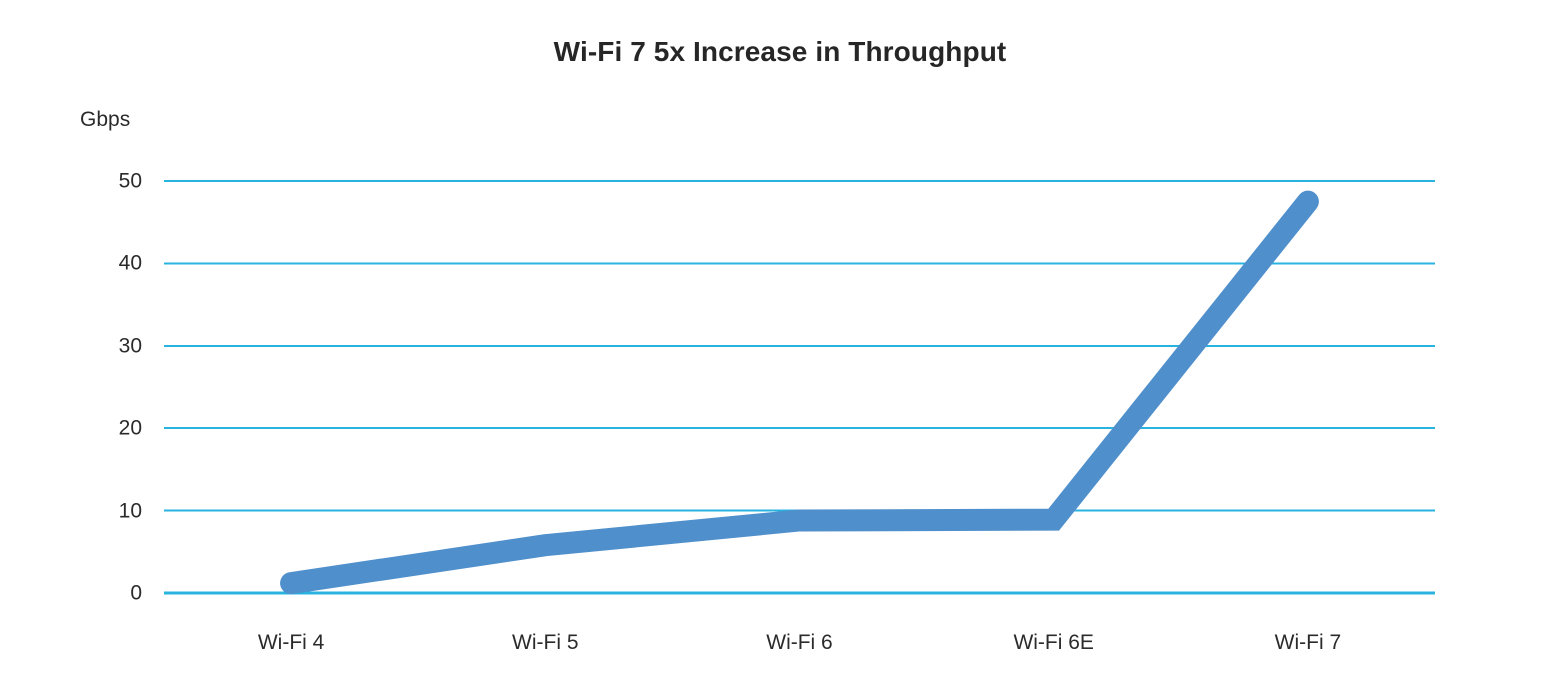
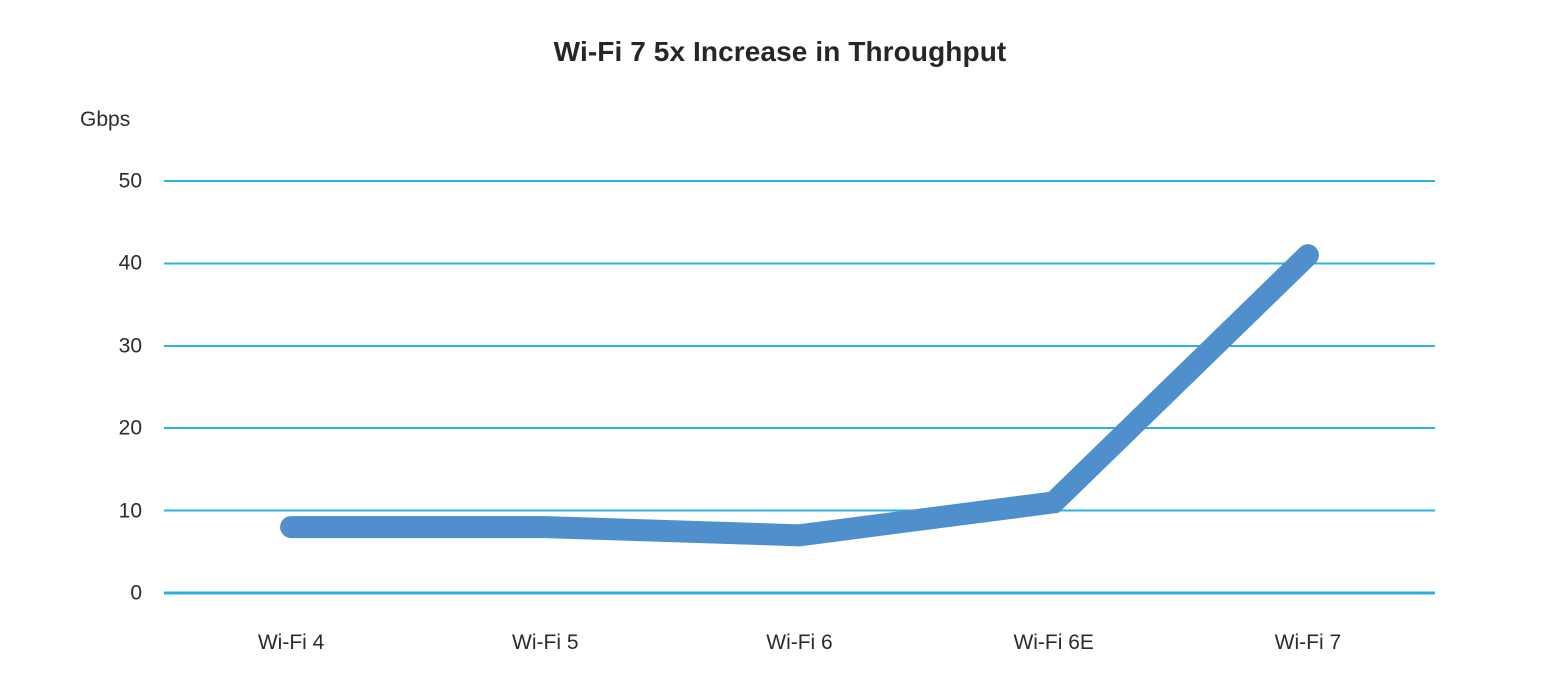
Wi-Fi 4: 1 -> 8
Wi-Fi 5: 6 -> 8
Wi-Fi 6: 9 -> 7
Wi-Fi 6E: 9 -> 11
Wi-Fi 7: 48 -> 41
